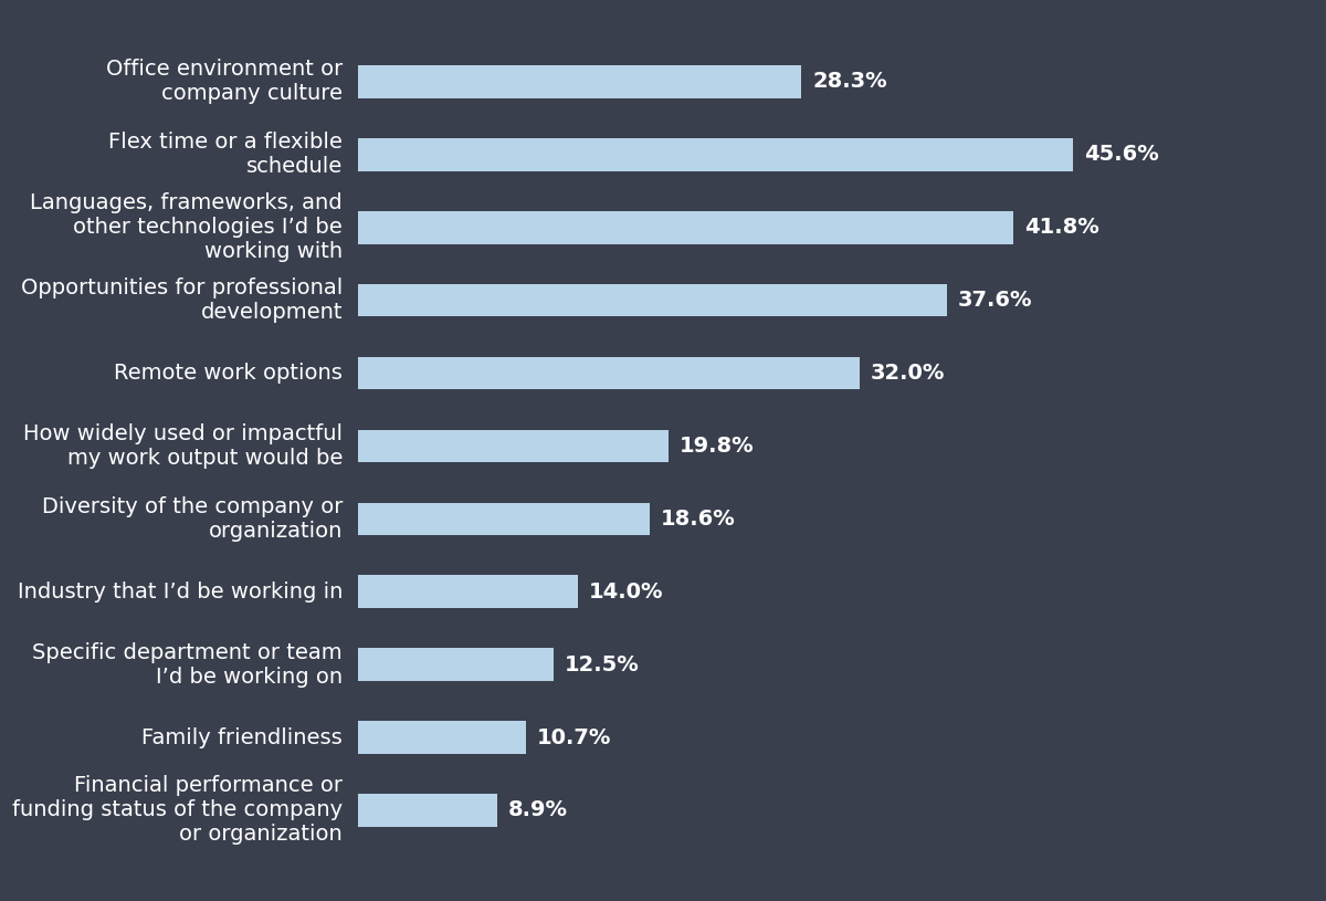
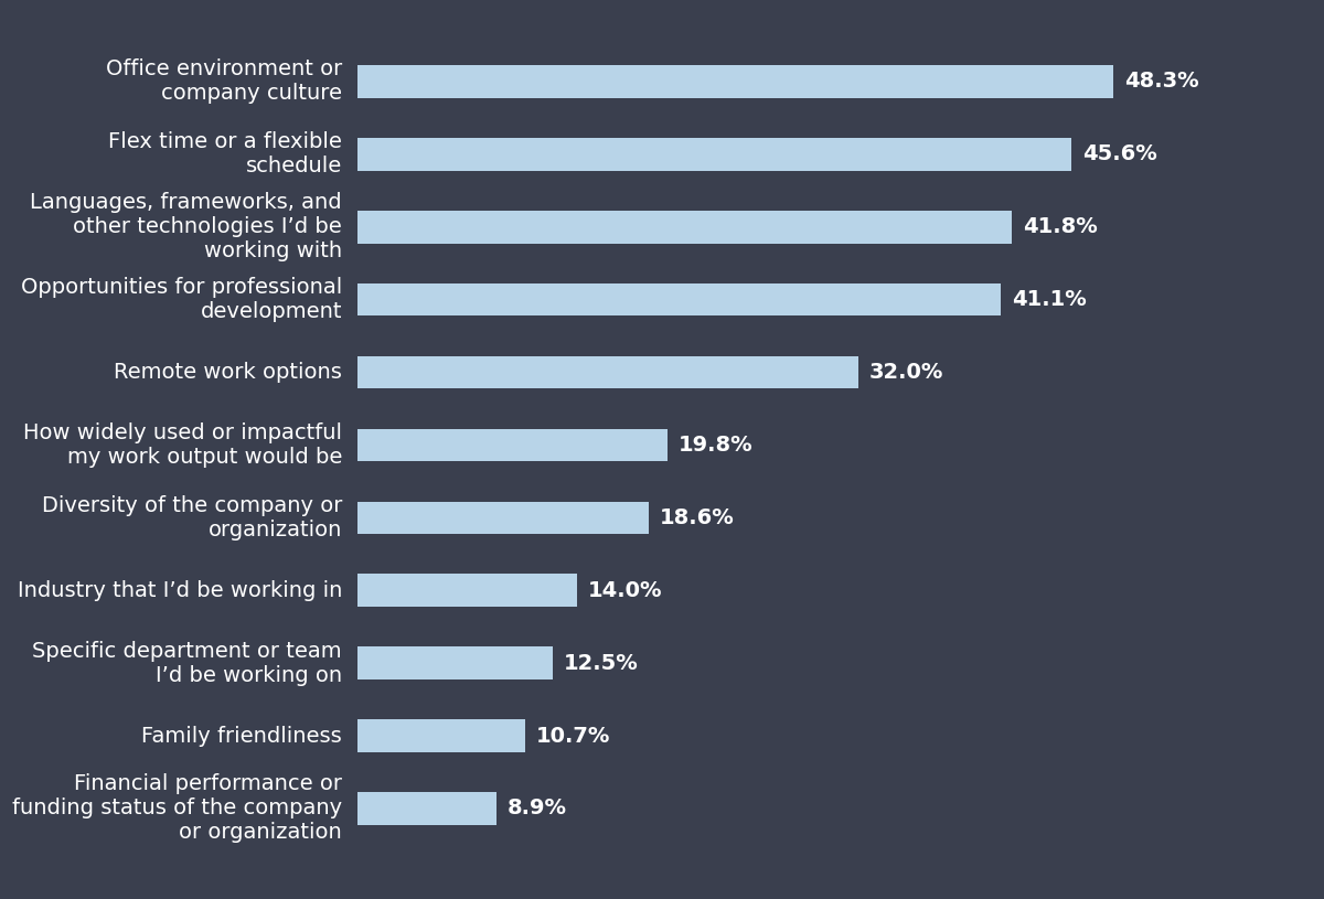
Office environment or company culture: 28.3% -> 48.3%
Opportunities for professional development: 37.6% -> 41.1%
